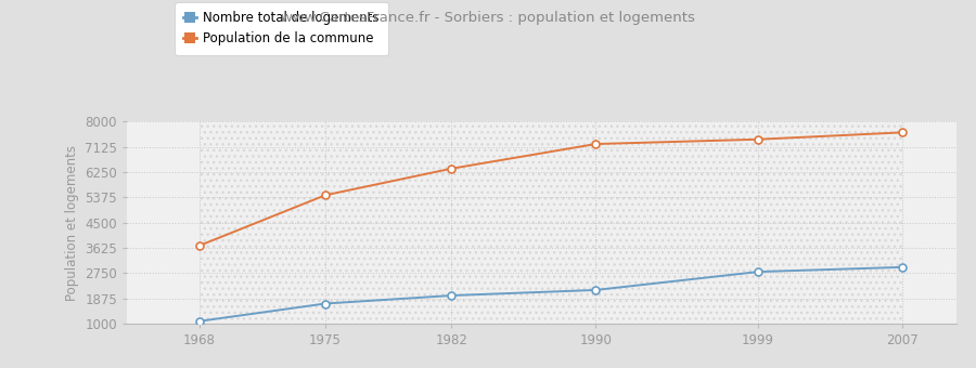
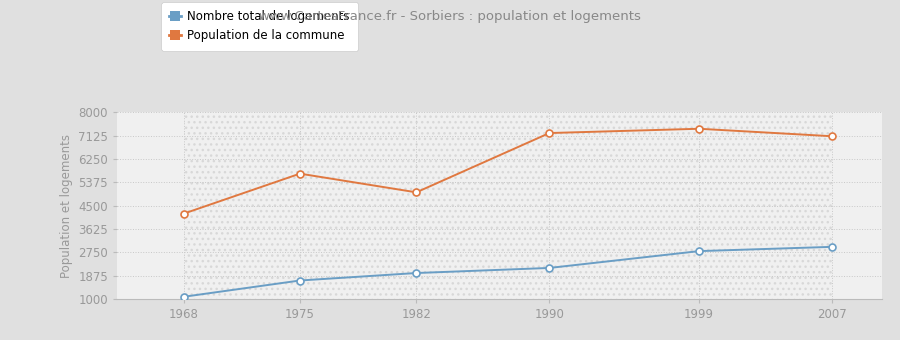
Population de la commune/1968: 3700 -> 4200
Population de la commune/1975: 5450 -> 5700
Population de la commune/1982: 6370 -> 5000
Population de la commune/2007: 7620 -> 7100
